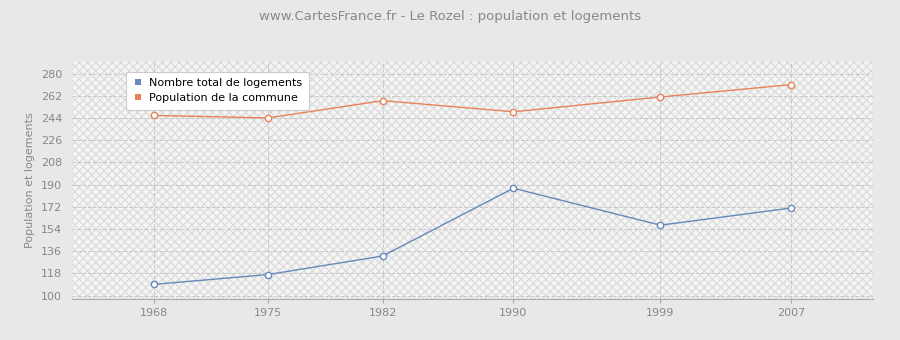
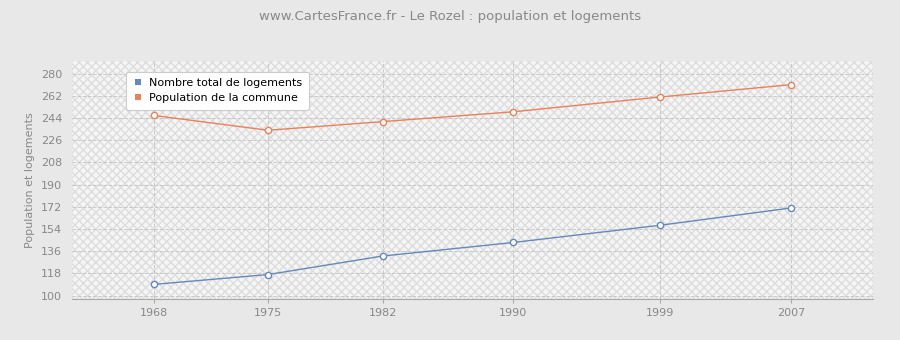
Population de la commune/1975: 244 -> 234
Population de la commune/1982: 258 -> 241
Nombre total de logements/1990: 187 -> 143
